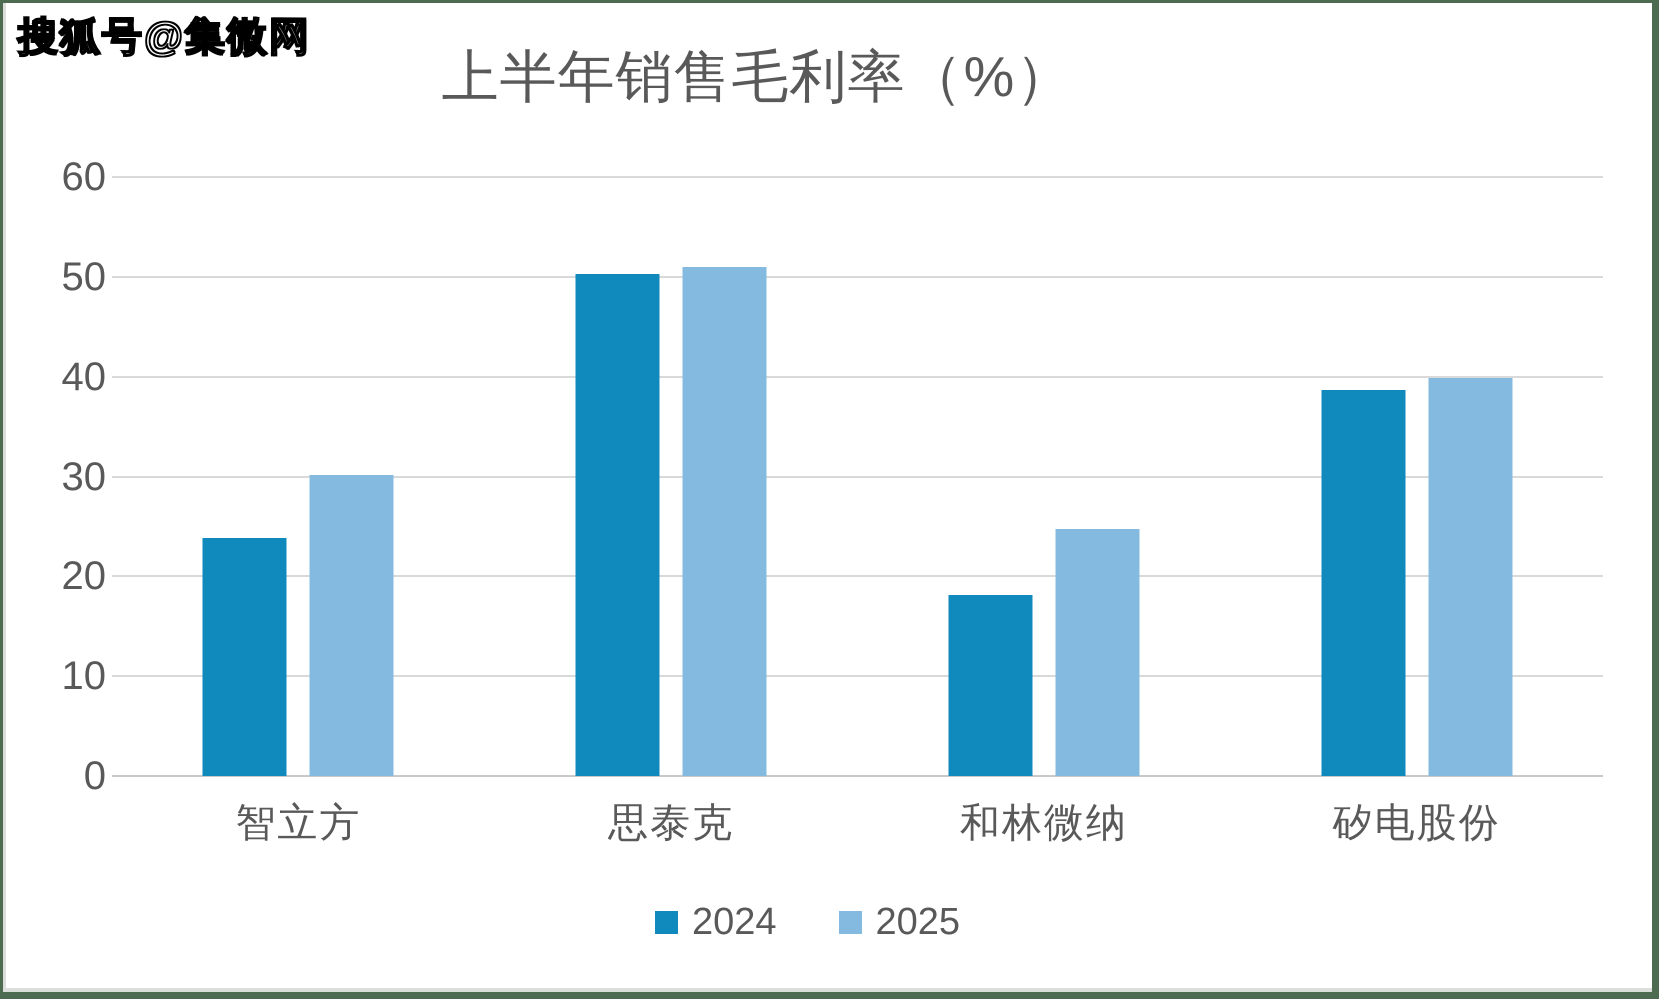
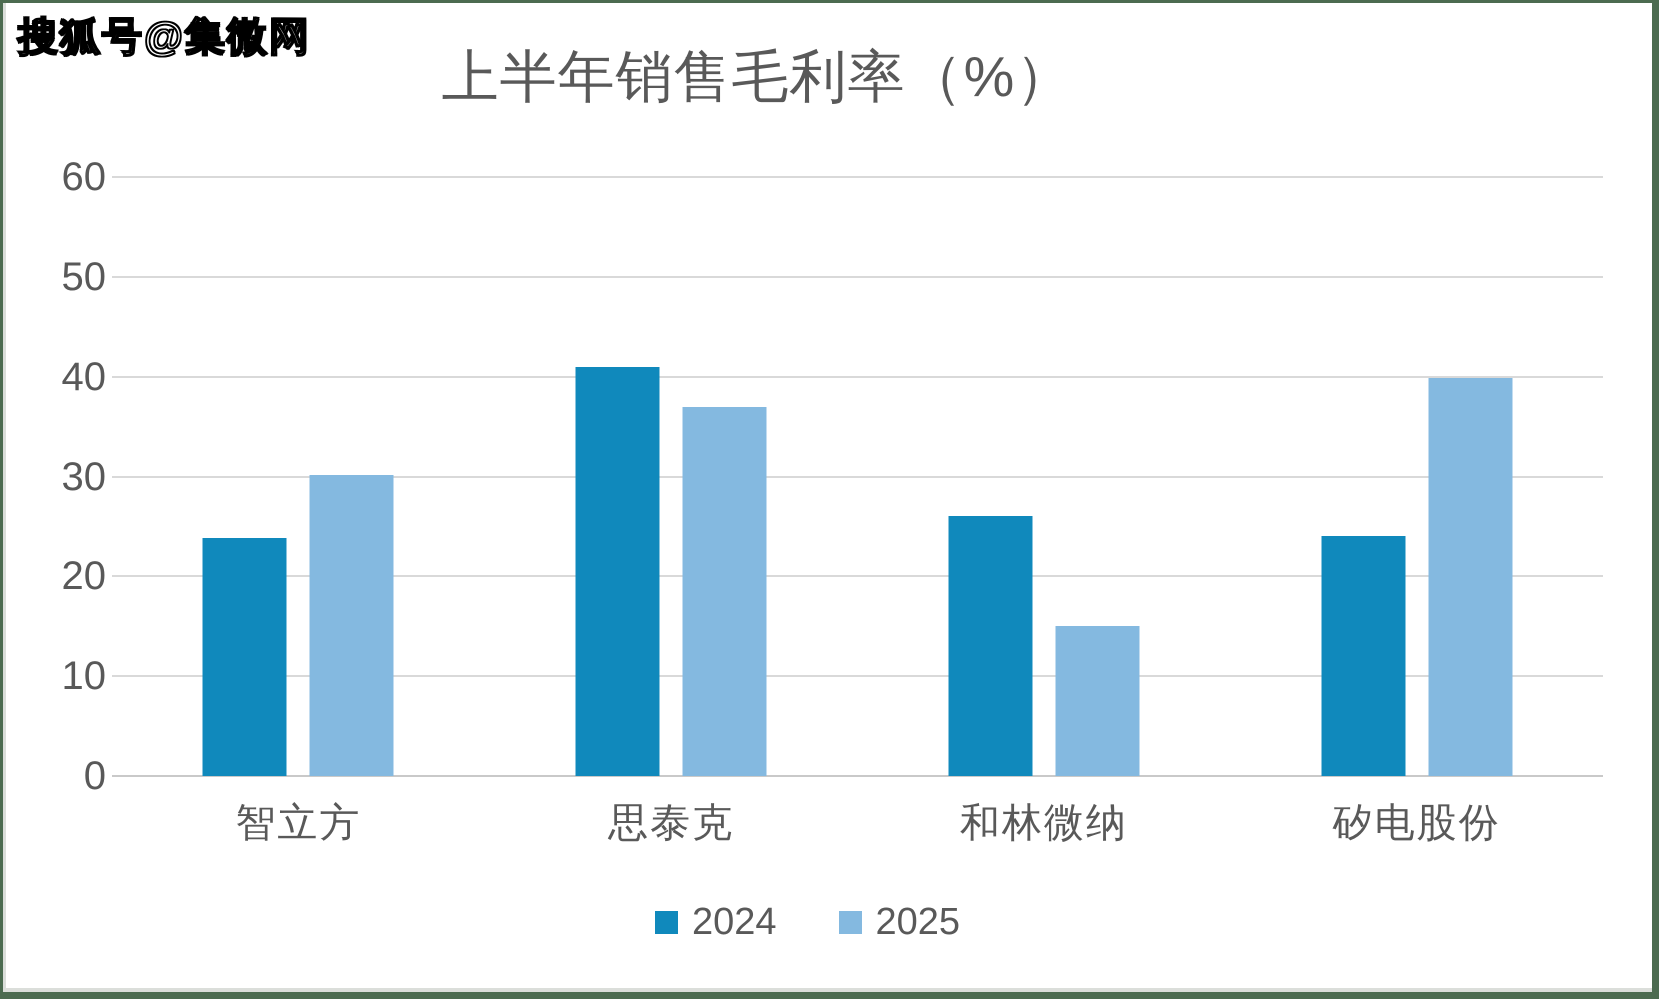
2024/思泰克: 50 -> 41
2025/思泰克: 51 -> 37
2024/和林微纳: 18 -> 26
2025/和林微纳: 25 -> 15
2024/矽电股份: 39 -> 24
